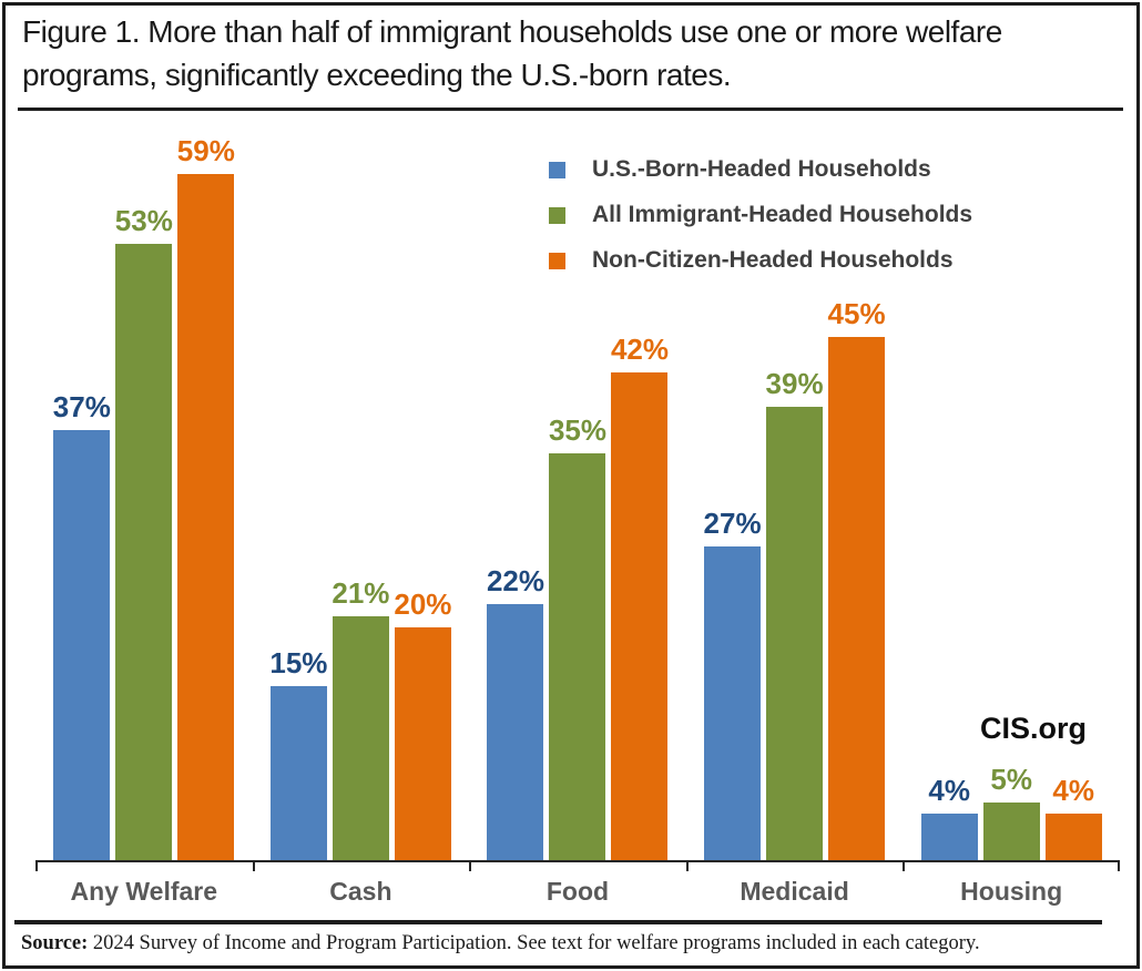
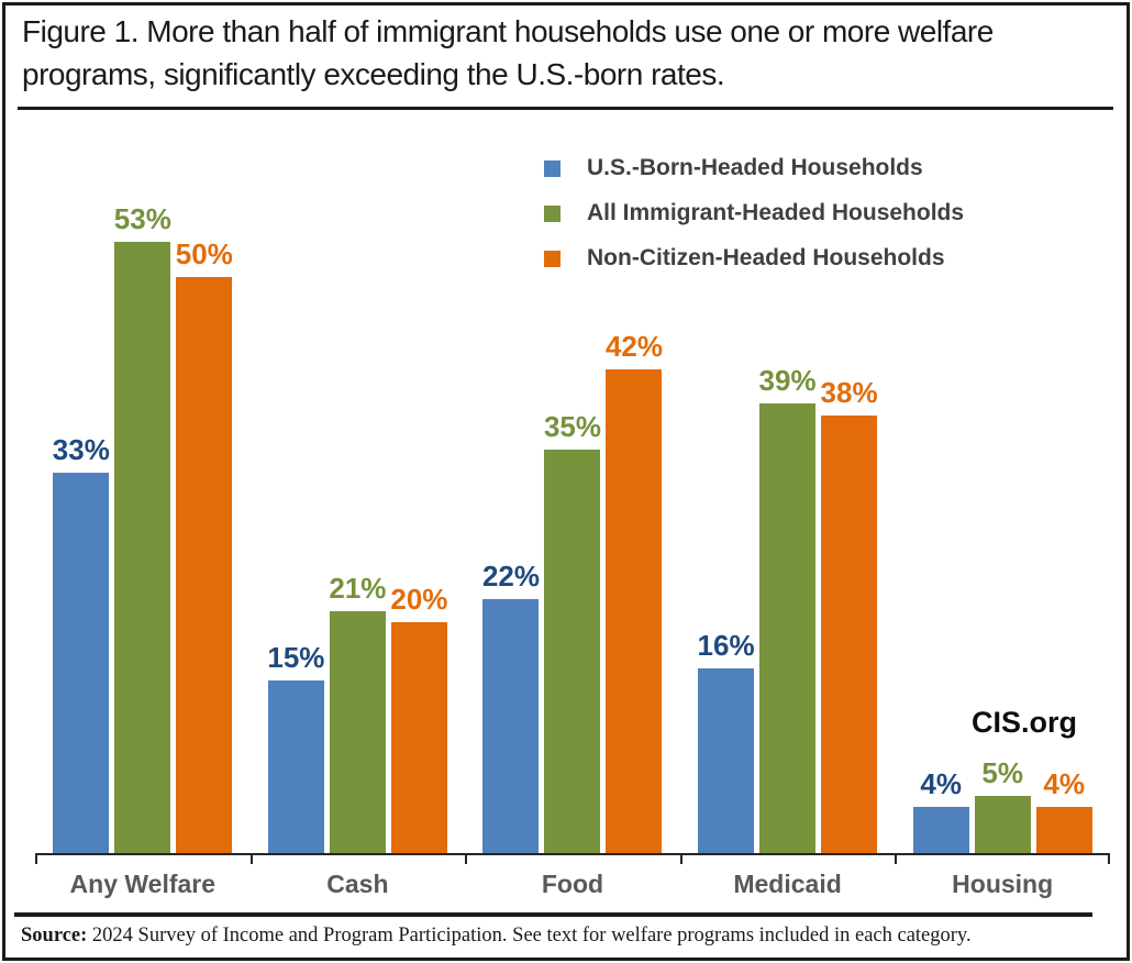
U.S.-Born-Headed Households/Any Welfare: 37% -> 33%
Non-Citizen-Headed Households/Any Welfare: 59% -> 50%
U.S.-Born-Headed Households/Medicaid: 27% -> 16%
Non-Citizen-Headed Households/Medicaid: 45% -> 38%
